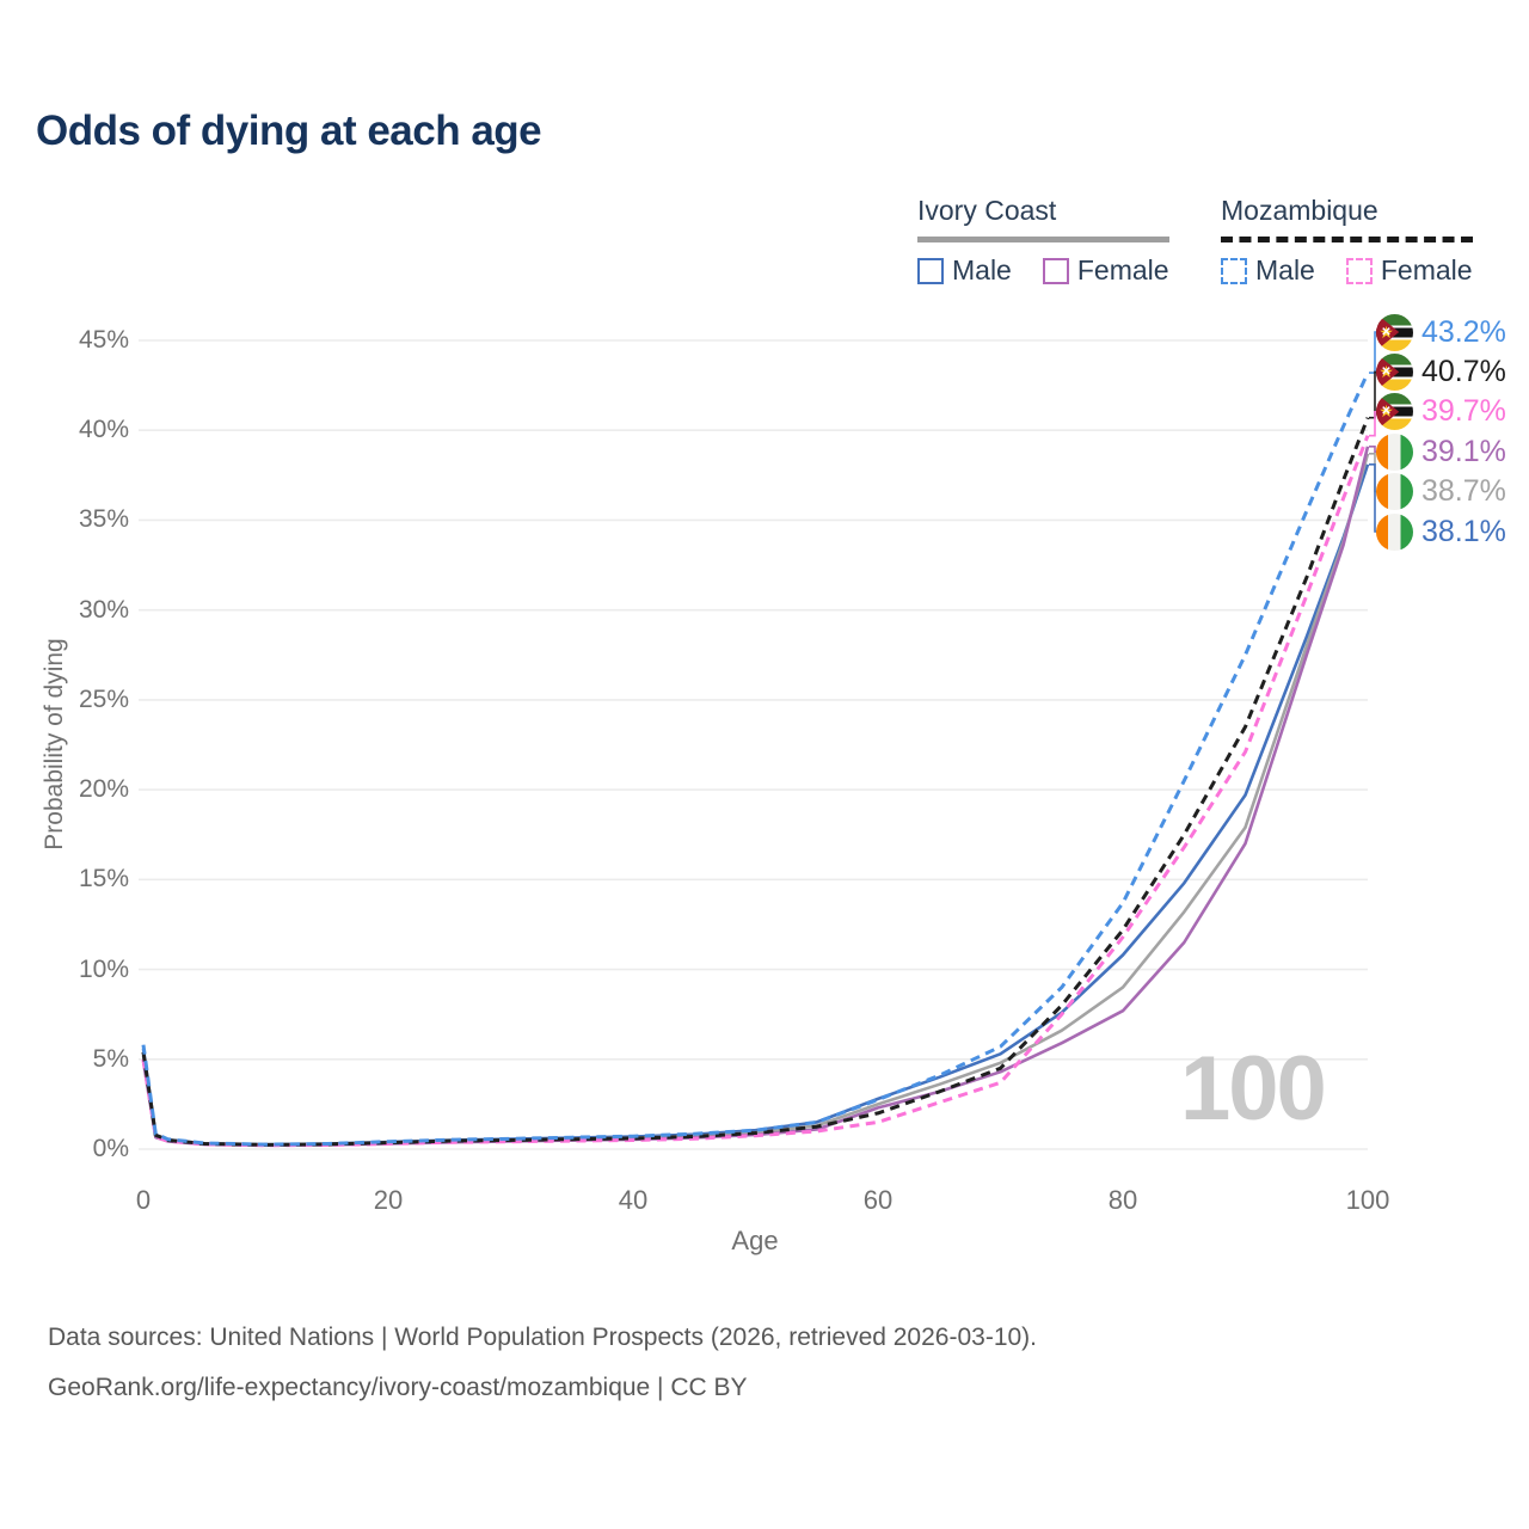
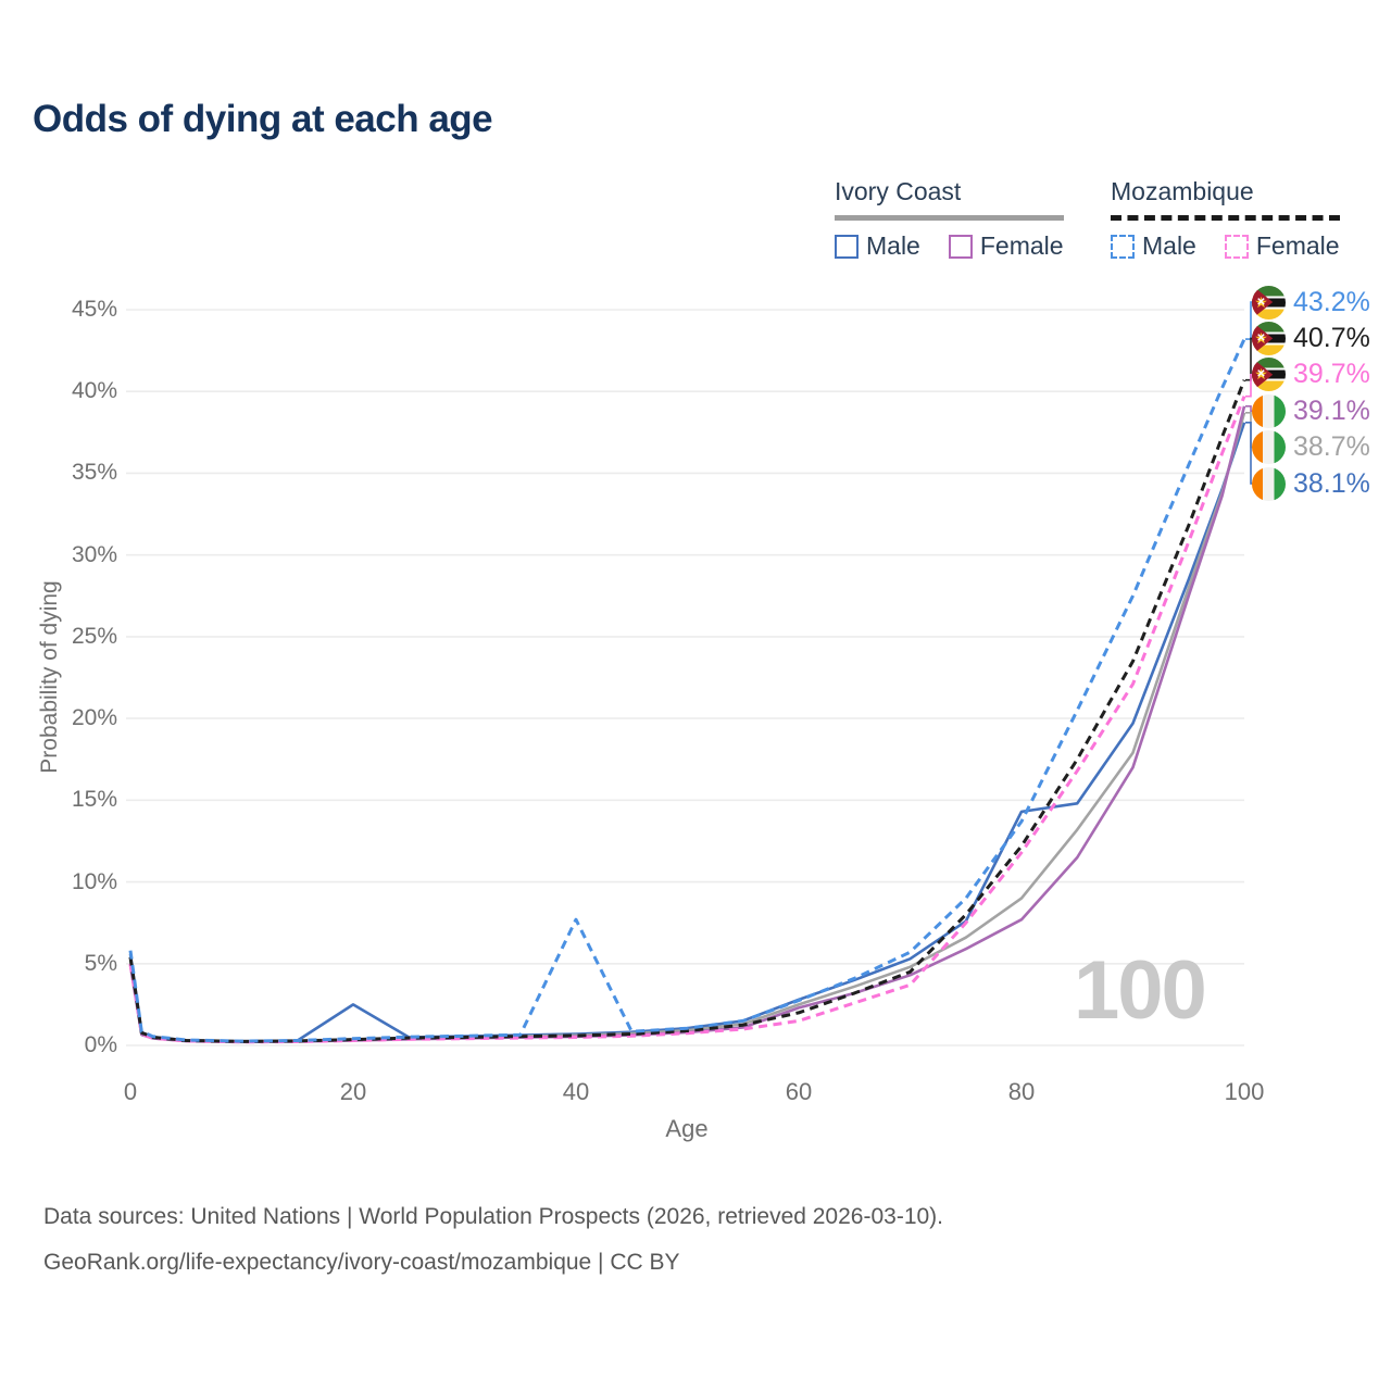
Ivory Coast Male/20: 0.4% -> 2.5%
Mozambique Male/40: 0.7% -> 7.7%
Ivory Coast Male/80: 10.8% -> 14.3%
